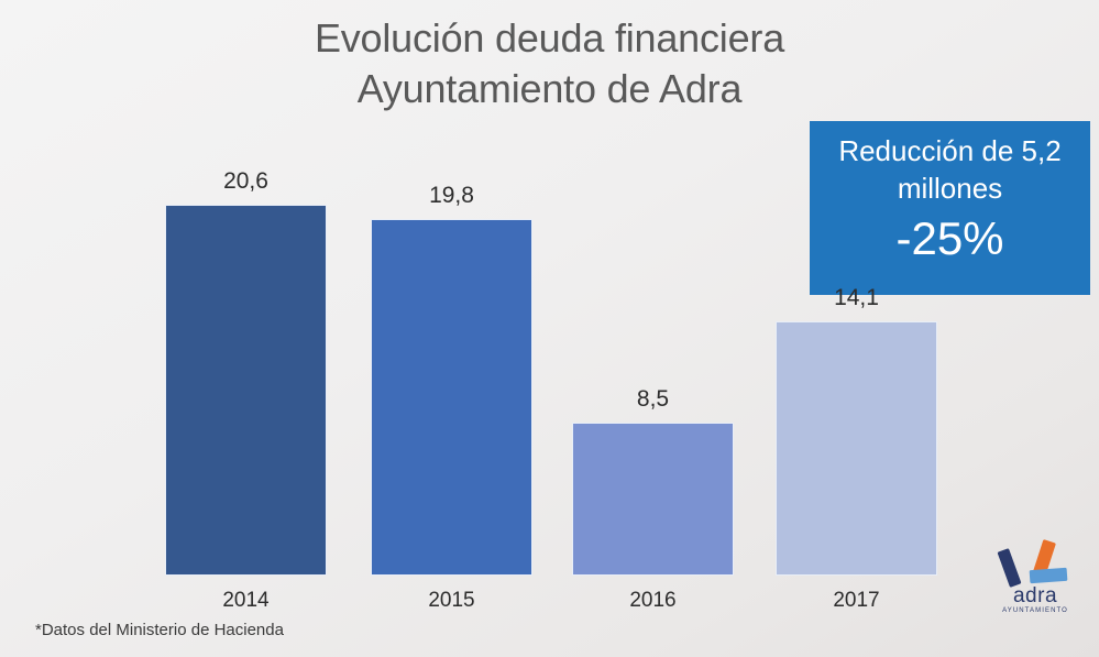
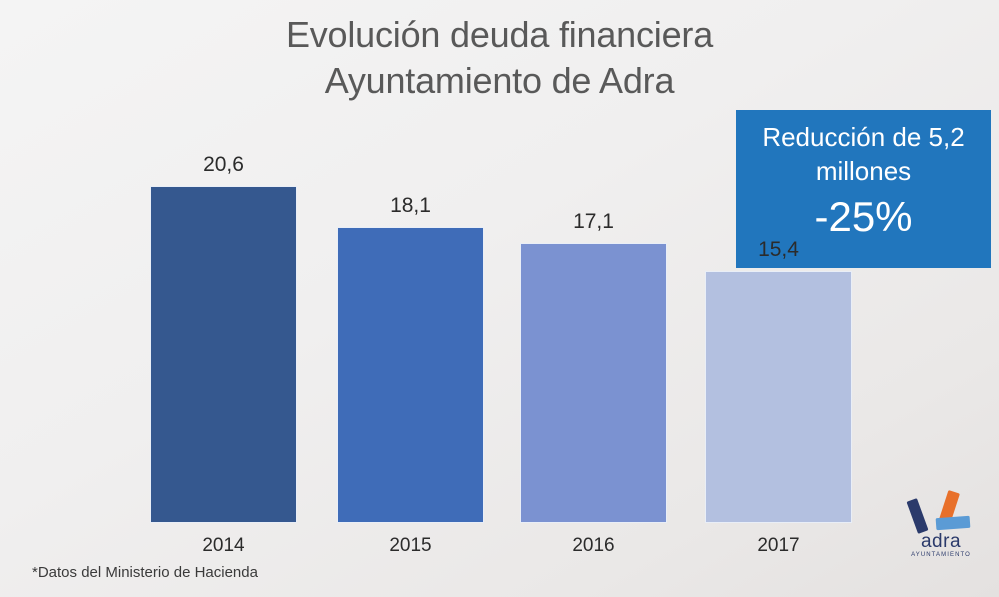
2015: 19,8 -> 18,1
2016: 8,5 -> 17,1
2017: 14,1 -> 15,4
